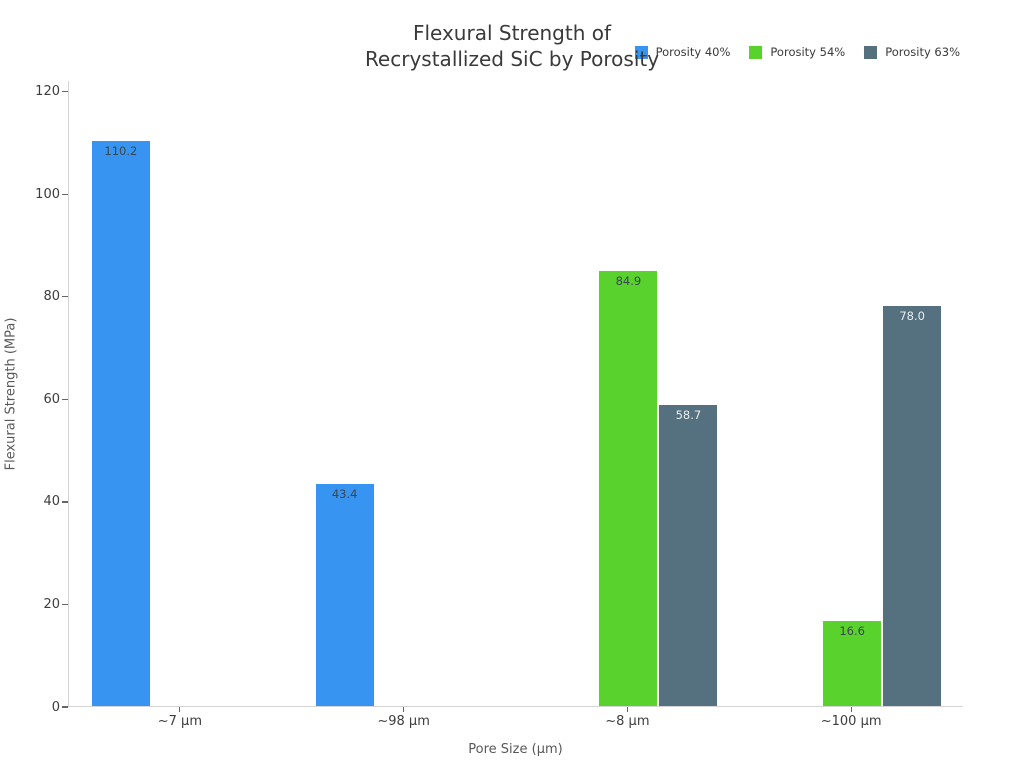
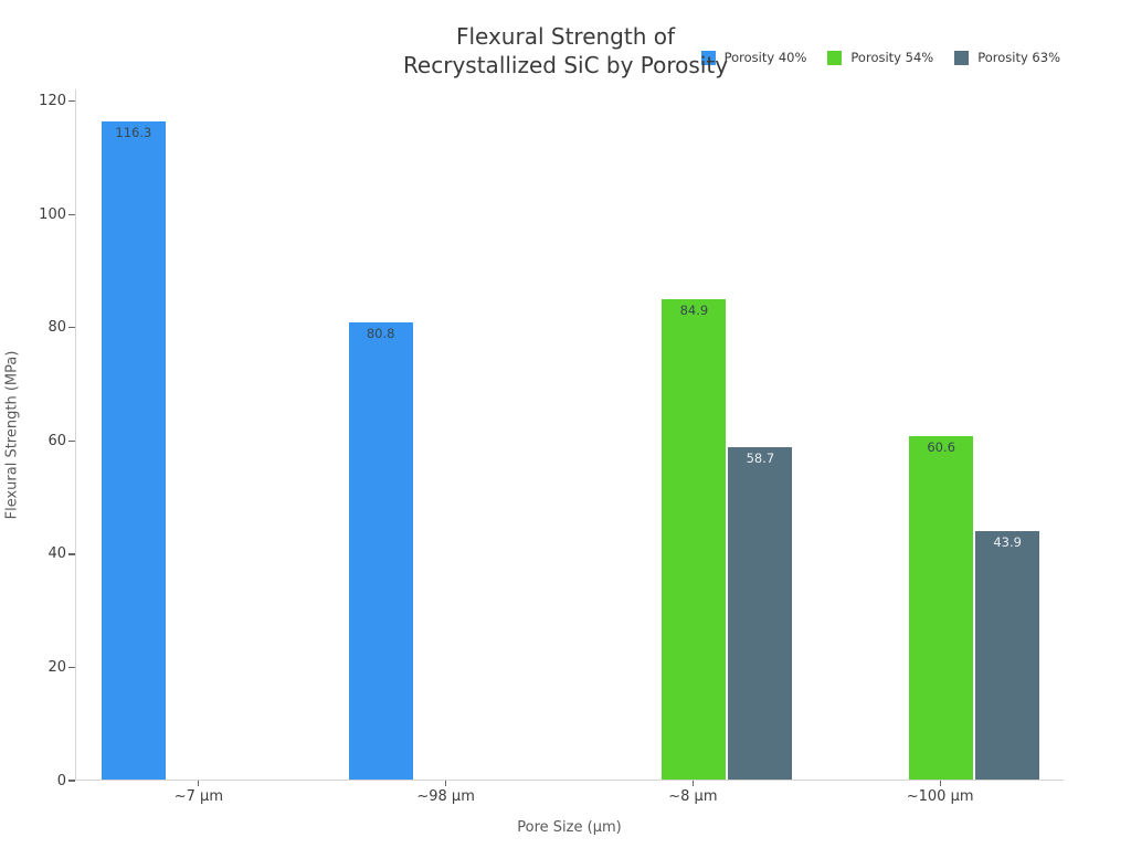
Porosity 40%/~7 μm: 110.2 -> 116.3
Porosity 40%/~98 μm: 43.4 -> 80.8
Porosity 54%/~100 μm: 16.6 -> 60.6
Porosity 63%/~100 μm: 78.0 -> 43.9
